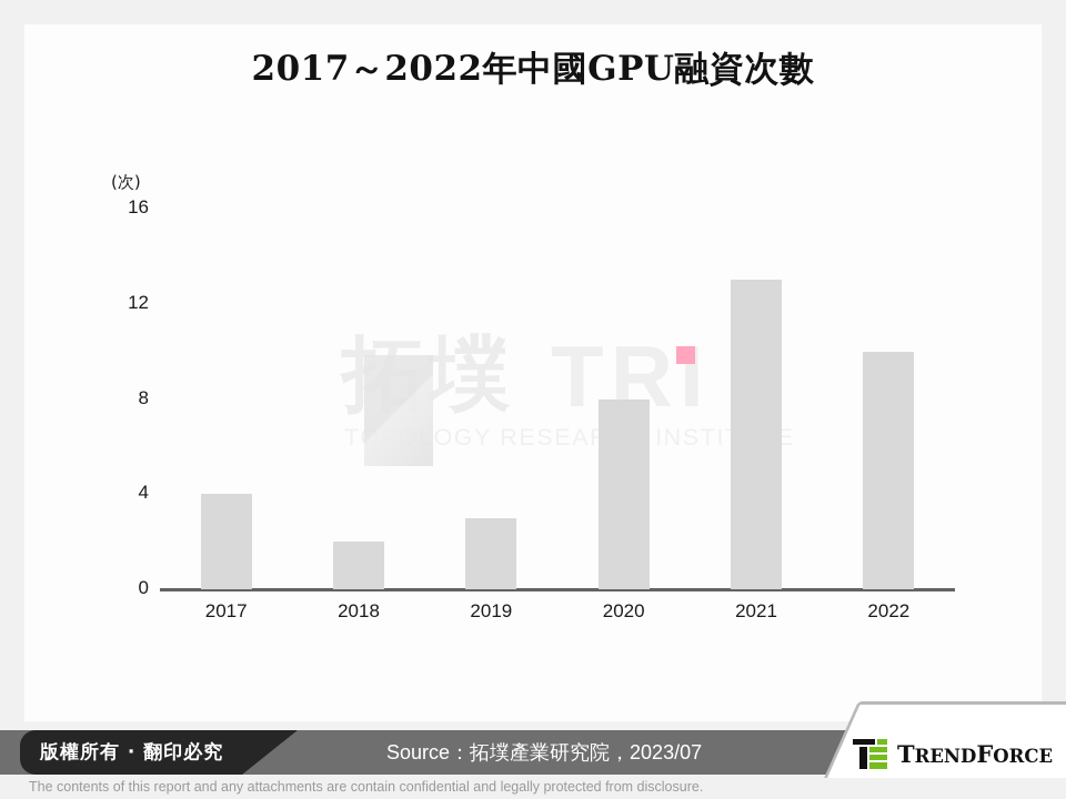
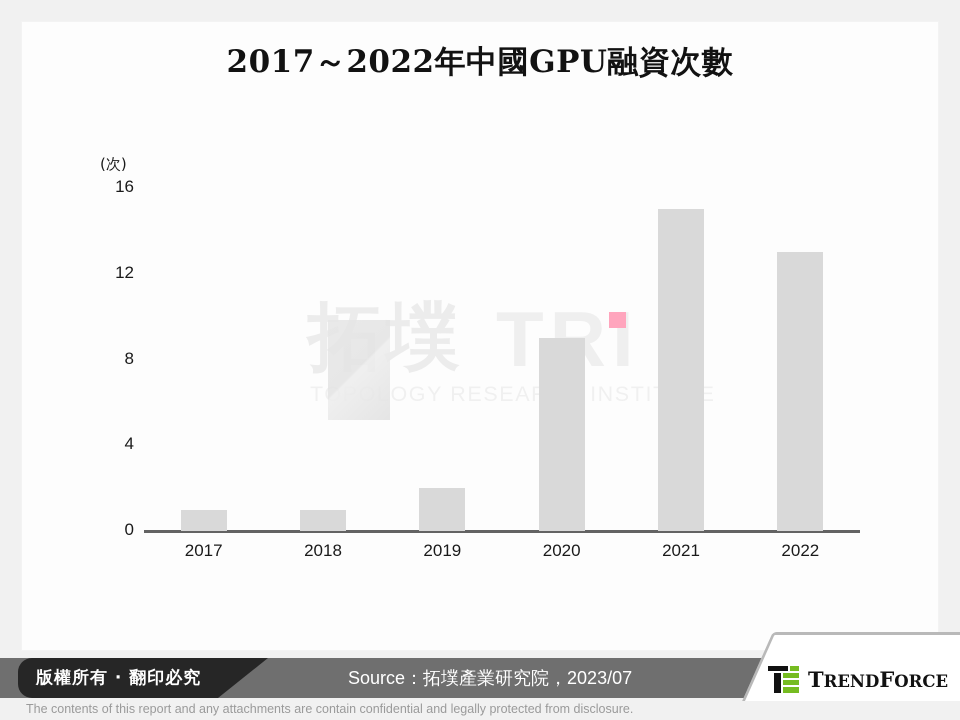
2017: 4 -> 1
2018: 2 -> 1
2019: 3 -> 2
2020: 8 -> 9
2021: 13 -> 15
2022: 10 -> 13
